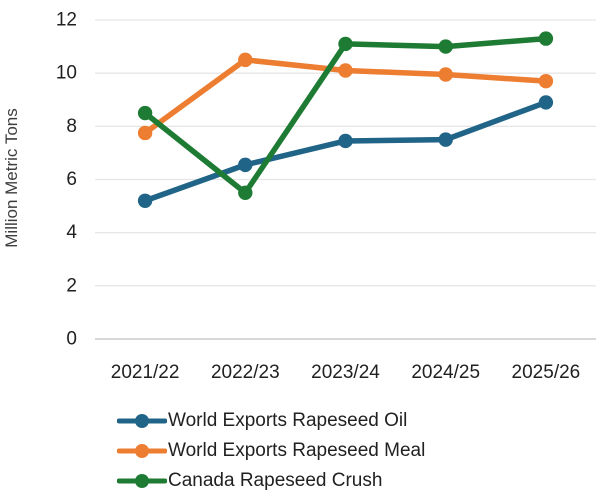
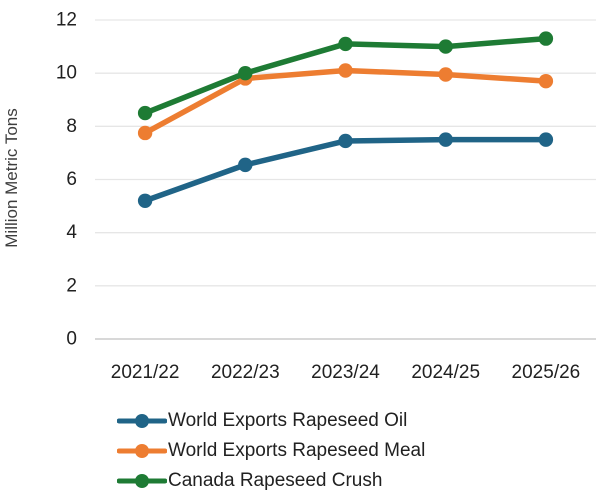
World Exports Rapeseed Meal/2022/23: 10.5 -> 9.8
Canada Rapeseed Crush/2022/23: 5.5 -> 10.0
World Exports Rapeseed Oil/2025/26: 8.9 -> 7.5
